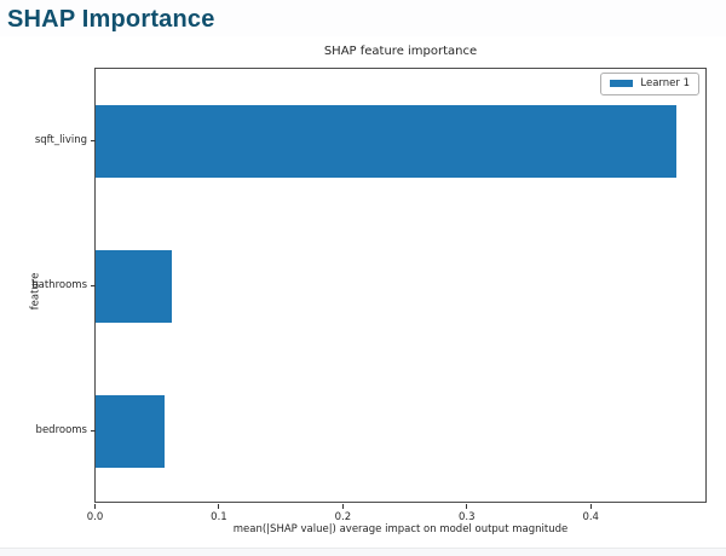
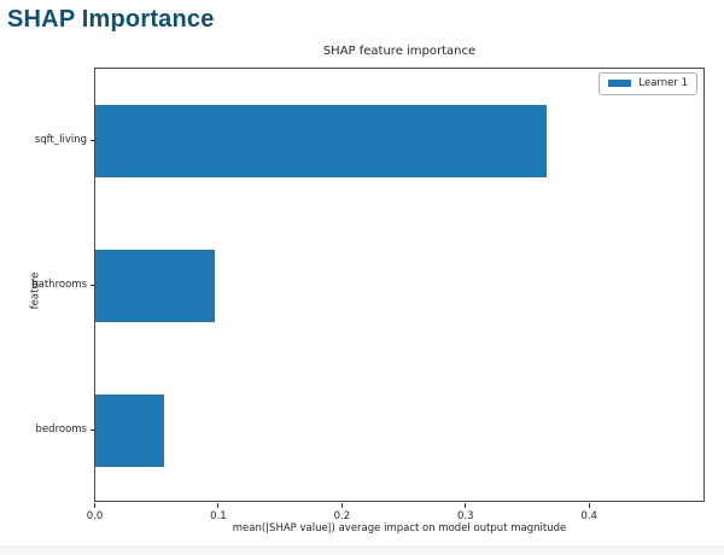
sqft_living: 0.470 -> 0.367
bathrooms: 0.062 -> 0.097
